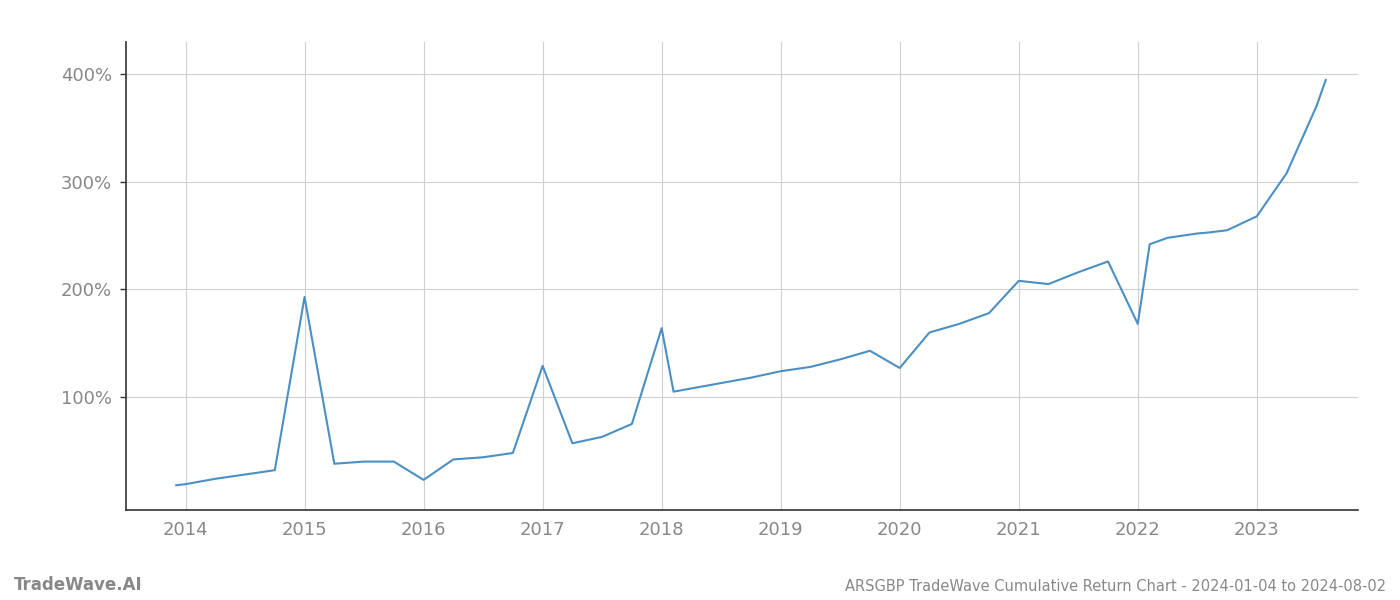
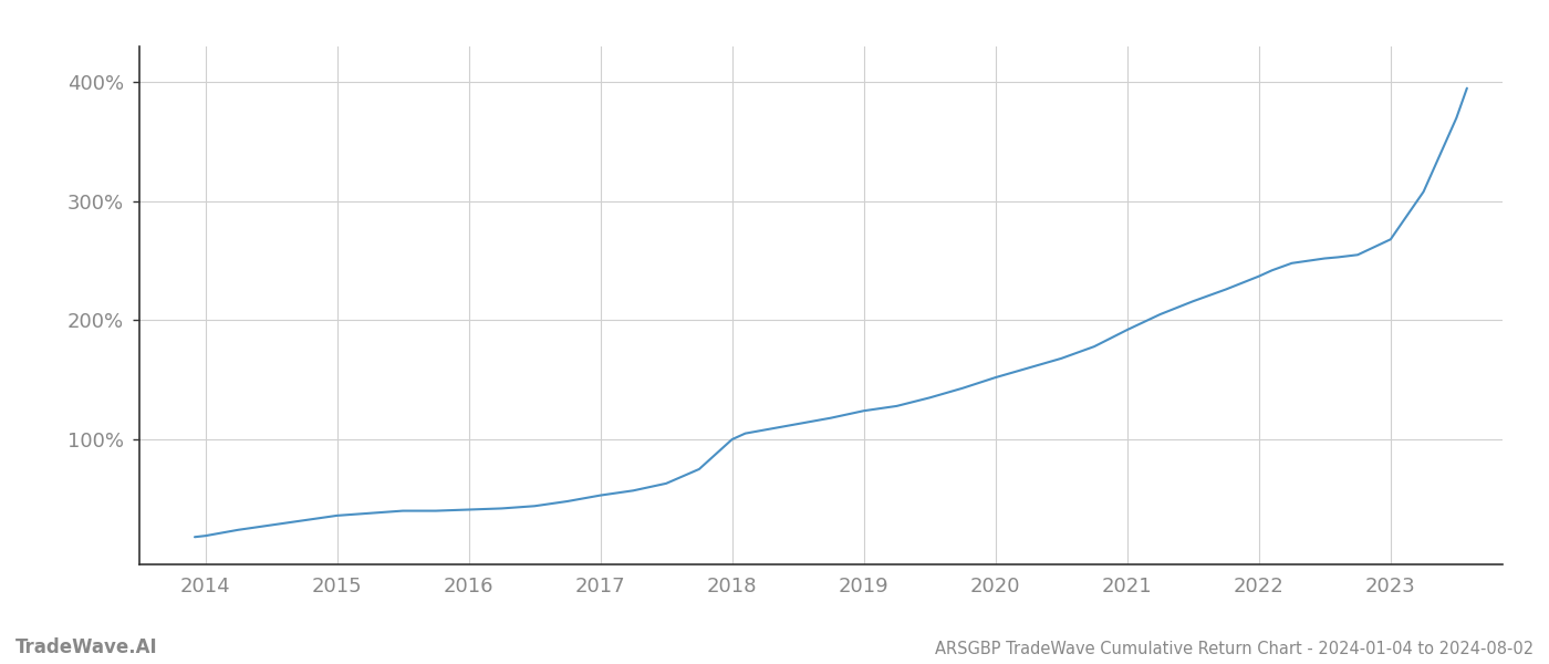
2015: 193% -> 36%
2016: 23% -> 41%
2017: 129% -> 53%
2018: 164% -> 100%
2020: 127% -> 152%
2021: 208% -> 192%
2022: 168% -> 237%
